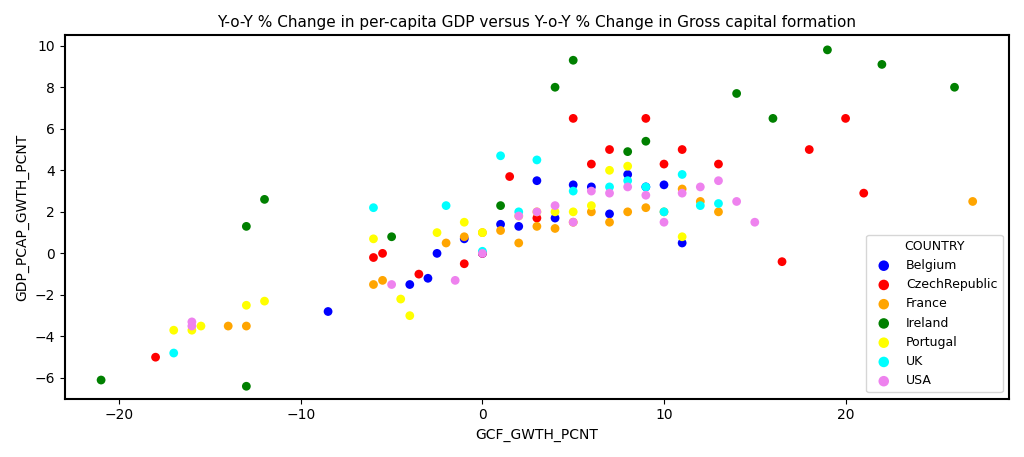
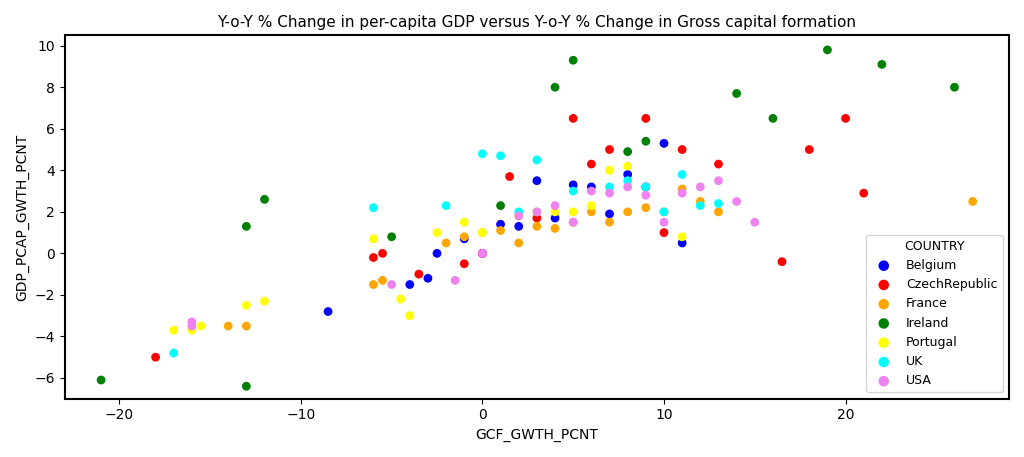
UK/0: 0.1 -> 4.8
Belgium/10: 3.3 -> 5.3
CzechRepublic/10: 4.3 -> 1.0
